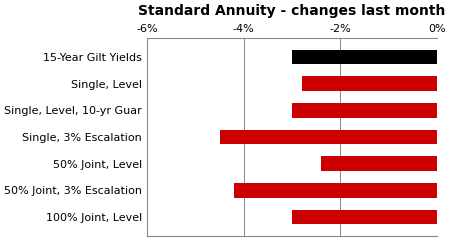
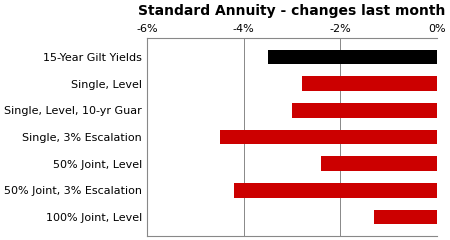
15-Year Gilt Yields: -3.0% -> -3.5%
100% Joint, Level: -3.0% -> -1.3%
